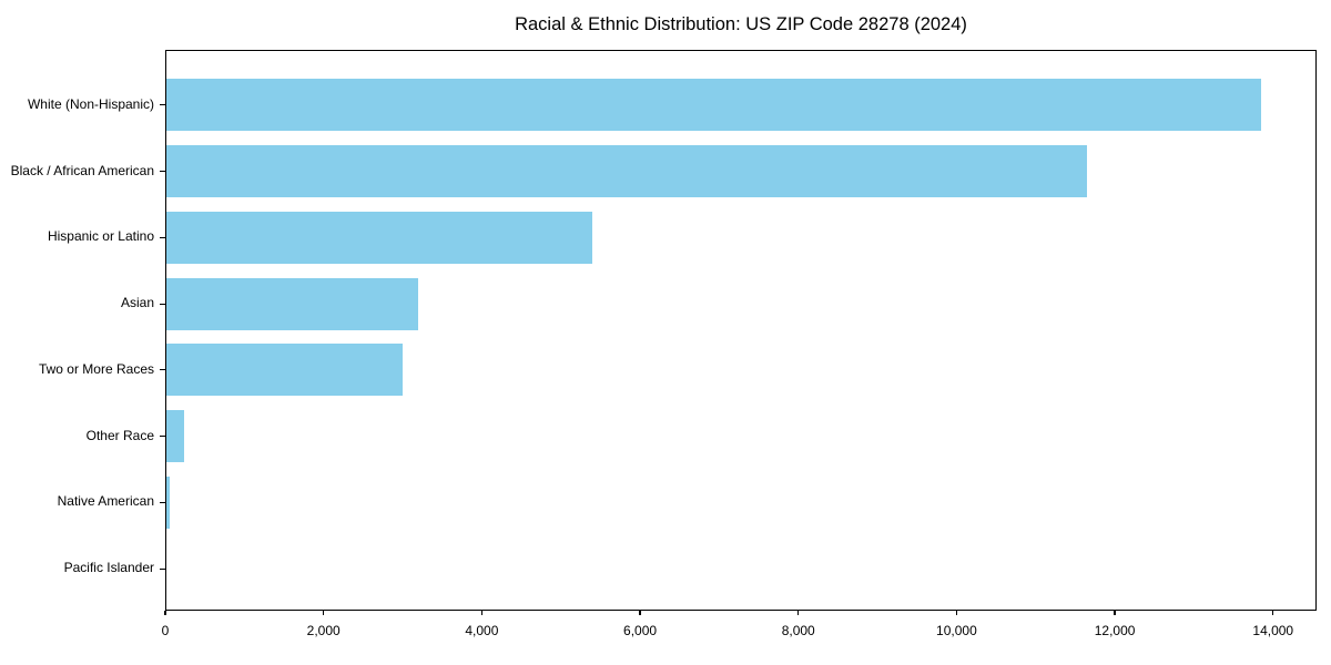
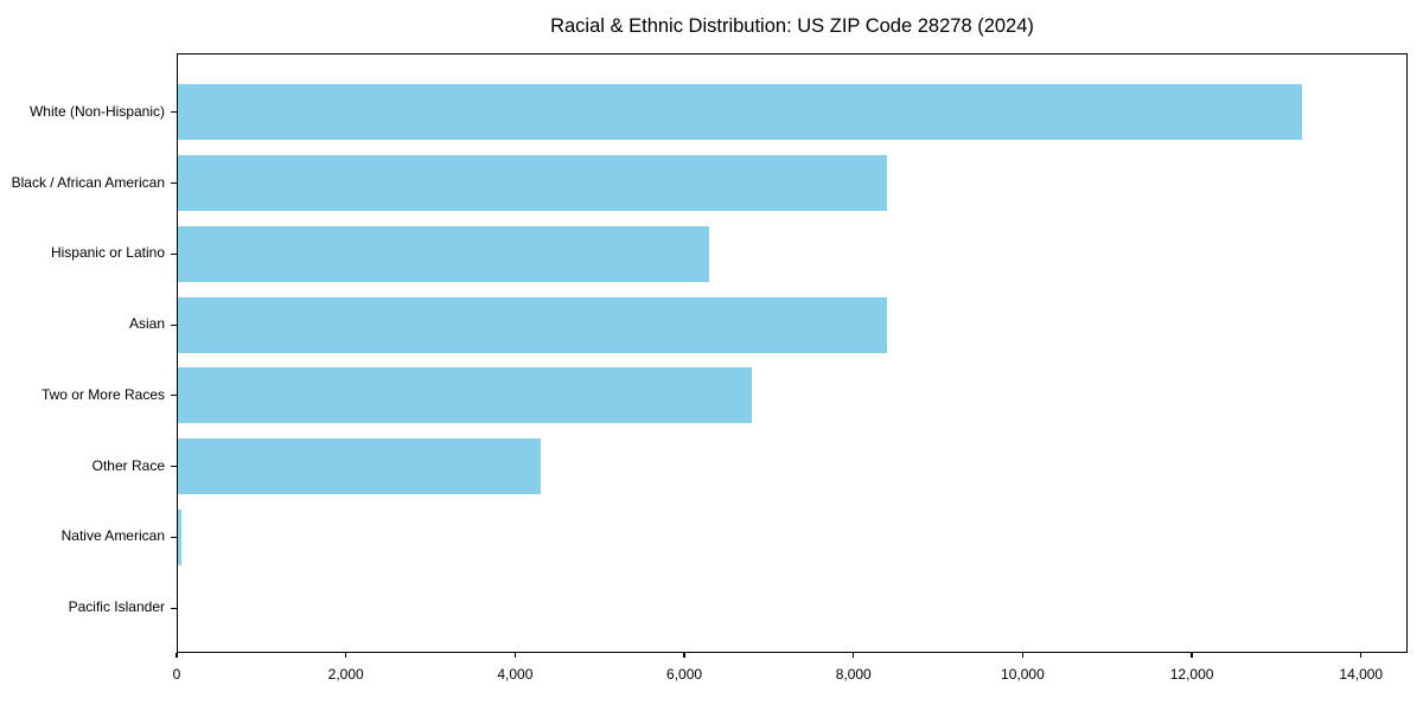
White (Non-Hispanic): 13800 -> 13300
Black / African American: 11600 -> 8400
Hispanic or Latino: 5400 -> 6300
Asian: 3200 -> 8400
Two or More Races: 3000 -> 6800
Other Race: 200 -> 4300
